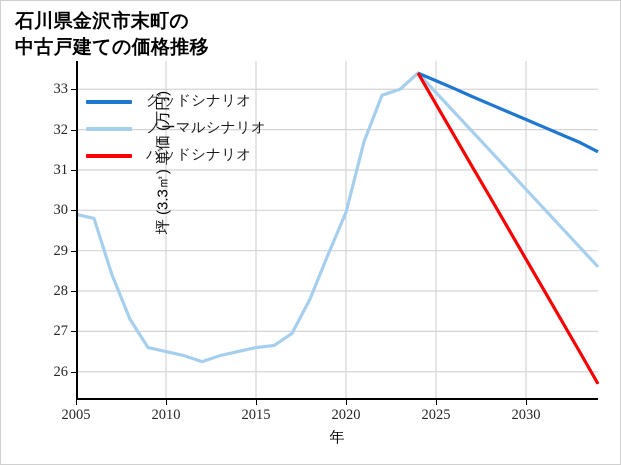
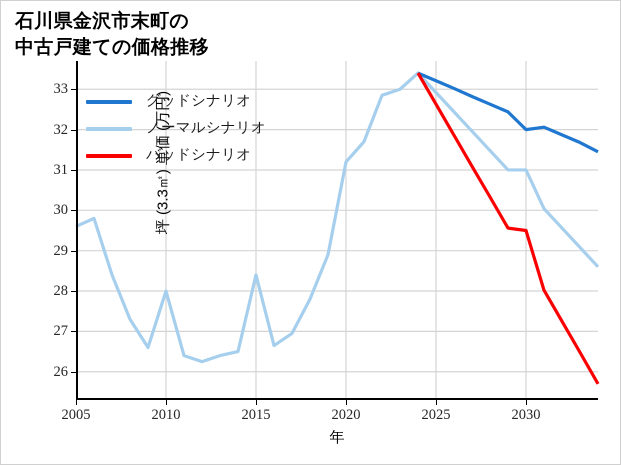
ノーマルシナリオ/2005: 29.9 -> 29.6
ノーマルシナリオ/2010: 26.5 -> 28.0
ノーマルシナリオ/2015: 26.6 -> 28.4
ノーマルシナリオ/2020: 29.9 -> 31.2
ノーマルシナリオ/2030: 30.5 -> 31.0
グッドシナリオ/2030: 32.2 -> 32.0
バッドシナリオ/2030: 28.8 -> 29.5
